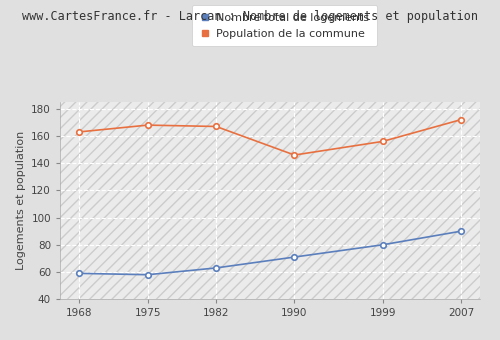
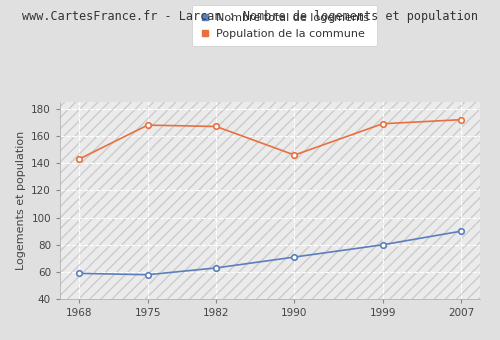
Population de la commune/1968: 163 -> 143
Population de la commune/1999: 156 -> 169
